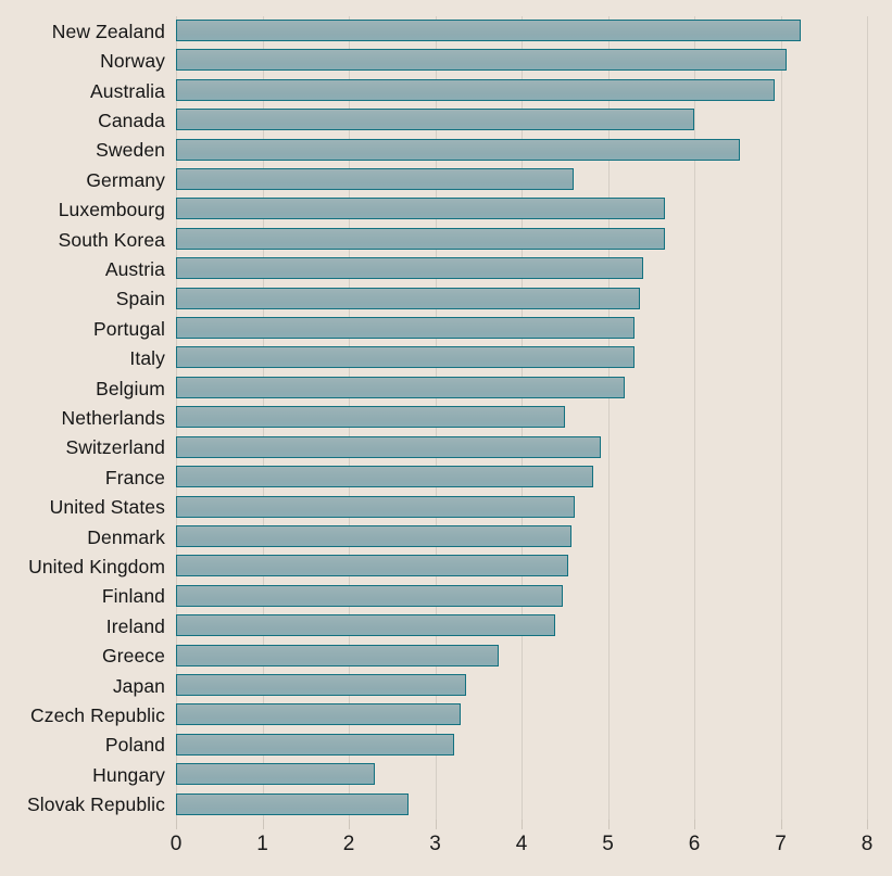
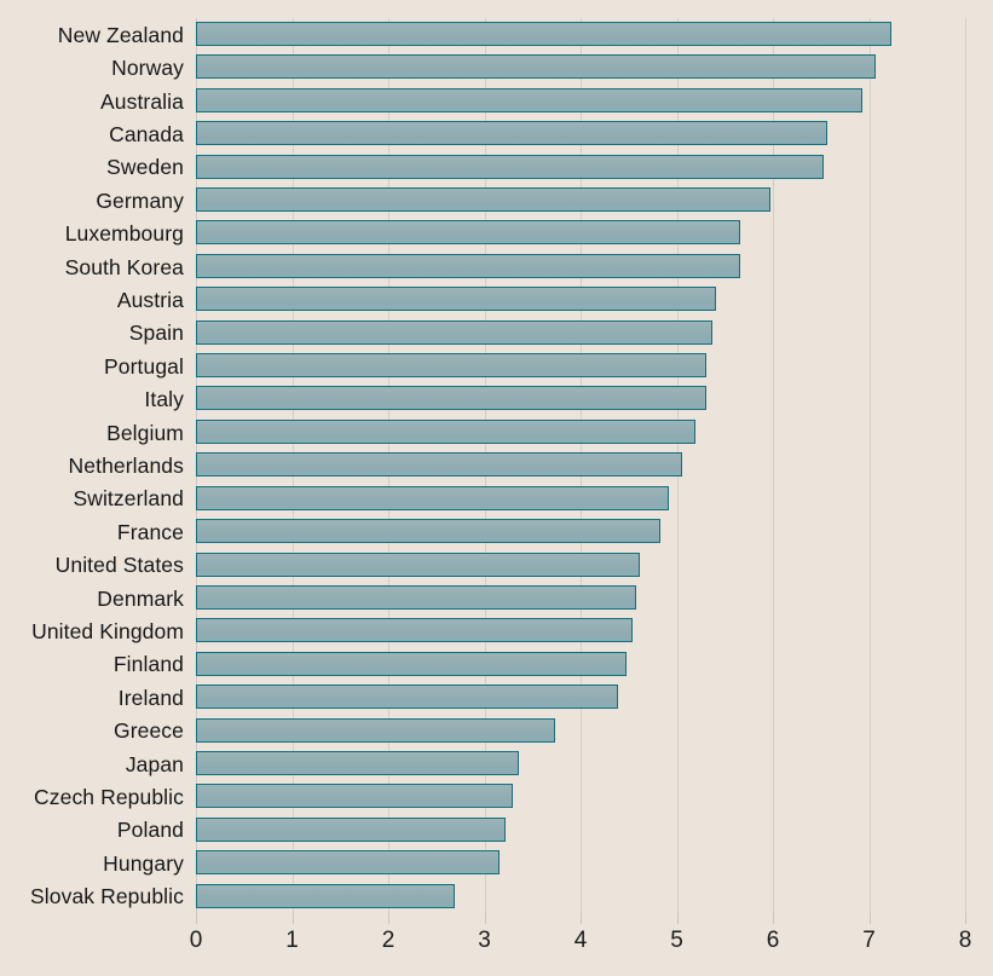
Canada: 6.0 -> 6.6
Germany: 4.6 -> 6.0
Netherlands: 4.5 -> 5.1
Hungary: 2.3 -> 3.2
